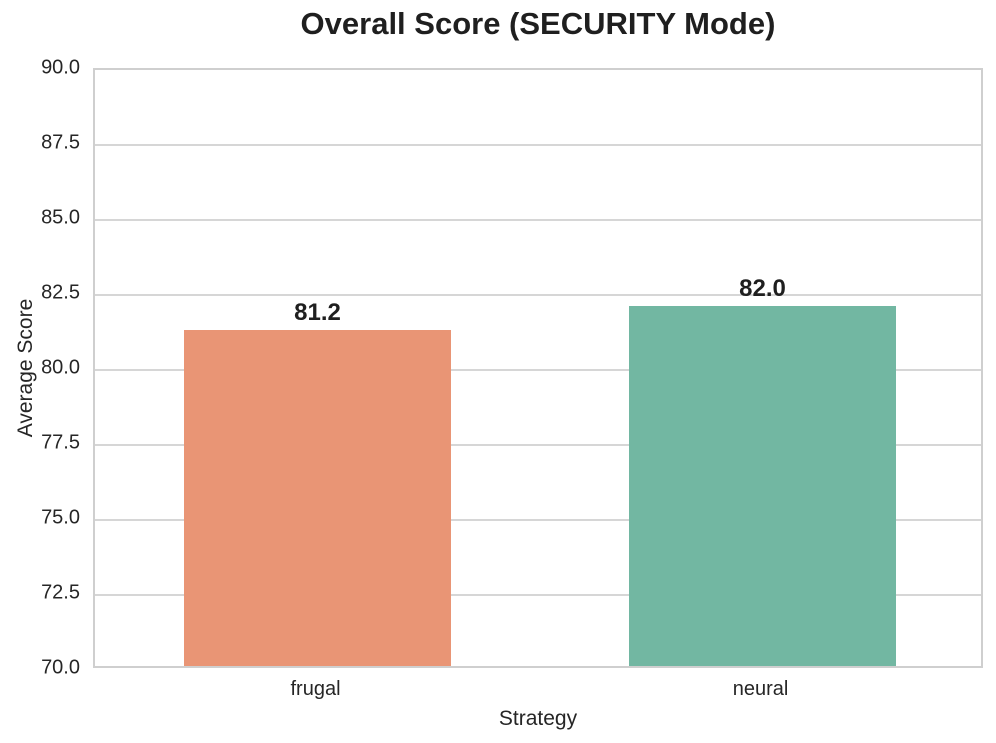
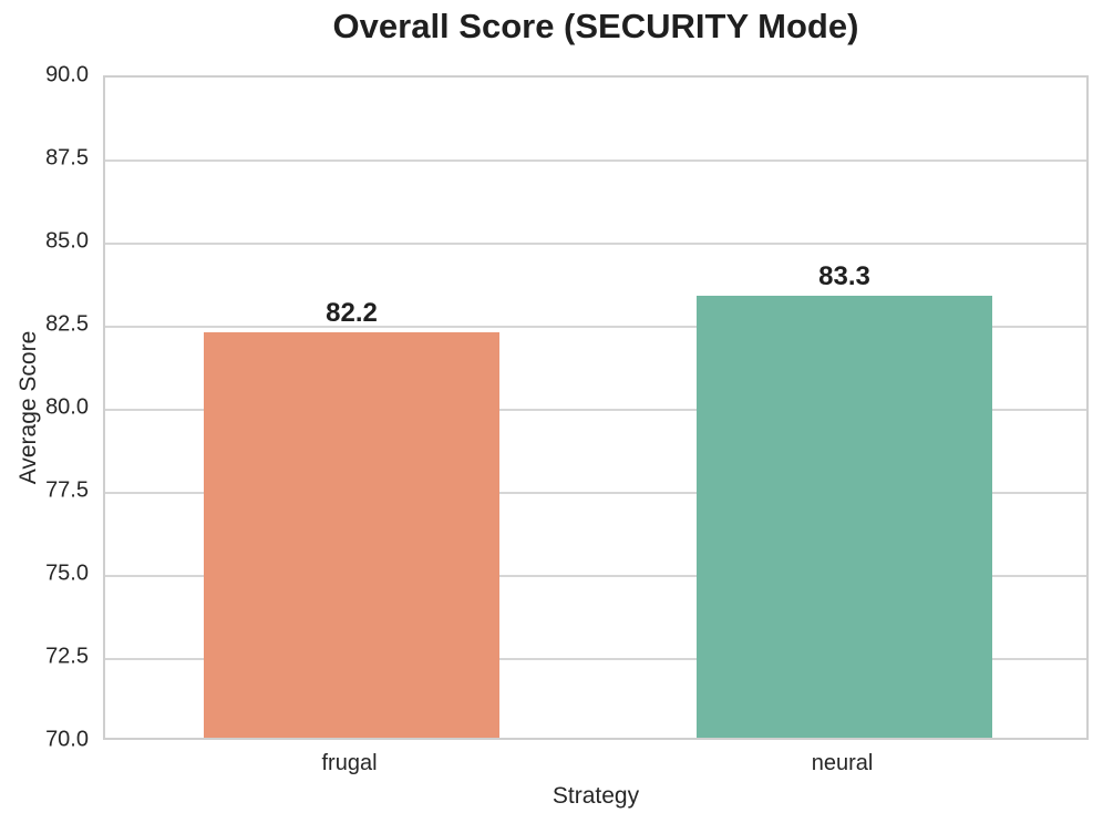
frugal: 81.2 -> 82.2
neural: 82.0 -> 83.3
